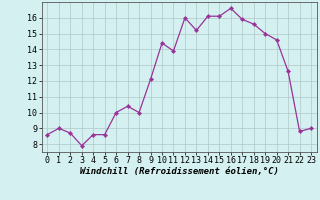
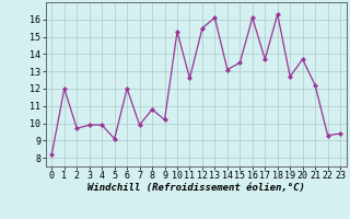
0: 8.6 -> 8.2
1: 9.0 -> 12.0
2: 8.7 -> 9.7
3: 7.9 -> 9.9
4: 8.6 -> 9.9
5: 8.6 -> 9.1
6: 10.0 -> 12.0
7: 10.4 -> 9.9
8: 10.0 -> 10.8
9: 12.1 -> 10.2
10: 14.4 -> 15.3
11: 13.9 -> 12.6
12: 16.0 -> 15.5
13: 15.2 -> 16.1
14: 16.1 -> 13.1
15: 16.1 -> 13.5
16: 16.6 -> 16.1
17: 15.9 -> 13.7
18: 15.6 -> 16.3
19: 15.0 -> 12.7
20: 14.6 -> 13.7
21: 12.6 -> 12.2
22: 8.8 -> 9.3
23: 9.0 -> 9.4
